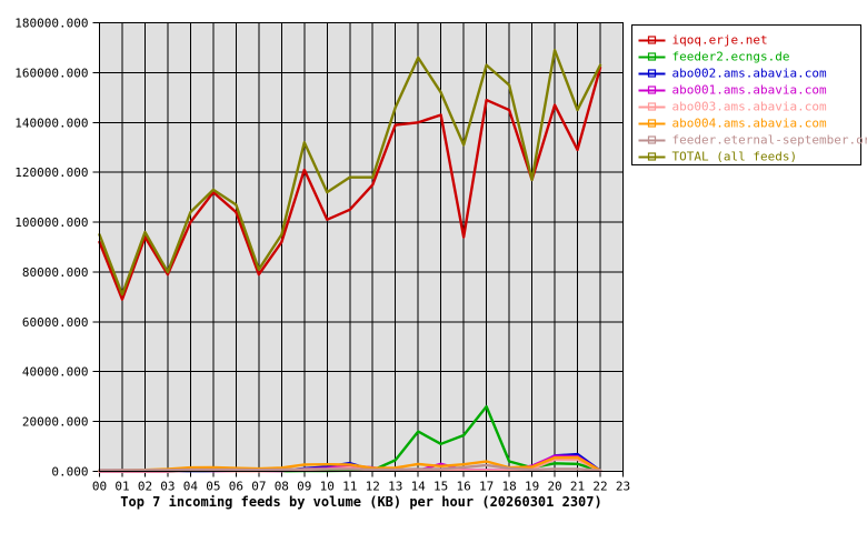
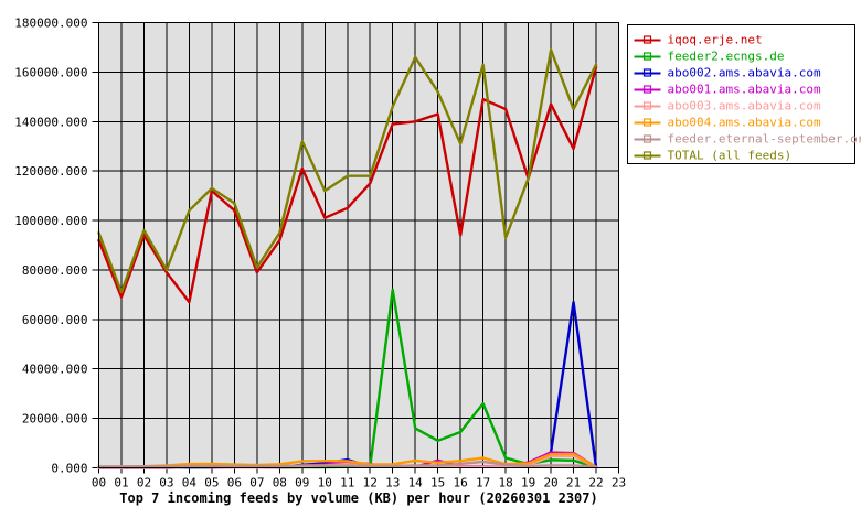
iqoq.erje.net/04: 100000 -> 67000
feeder2.ecngs.de/13: 4000 -> 72000
TOTAL (all feeds)/18: 155000 -> 93000
abo002.ams.abavia.com/21: 7000 -> 67000
